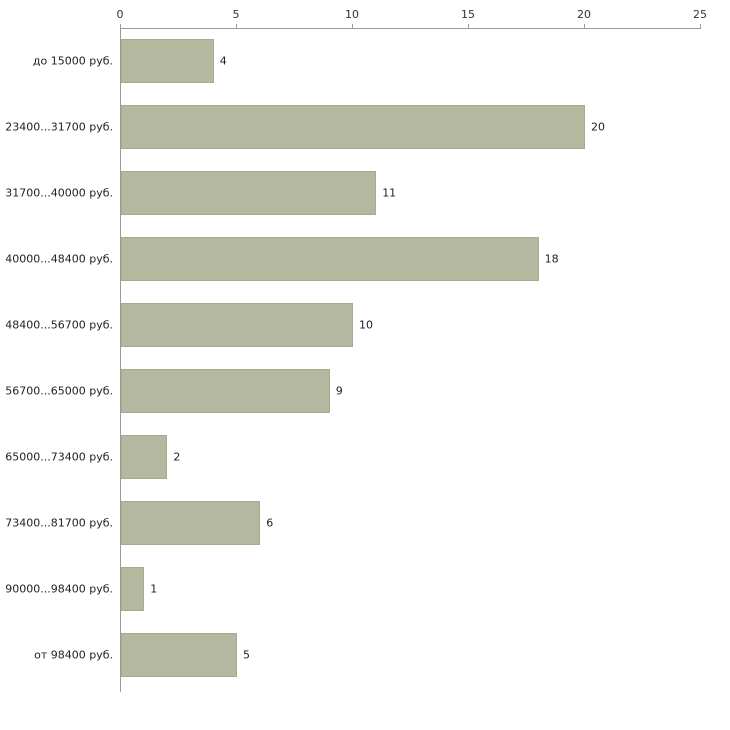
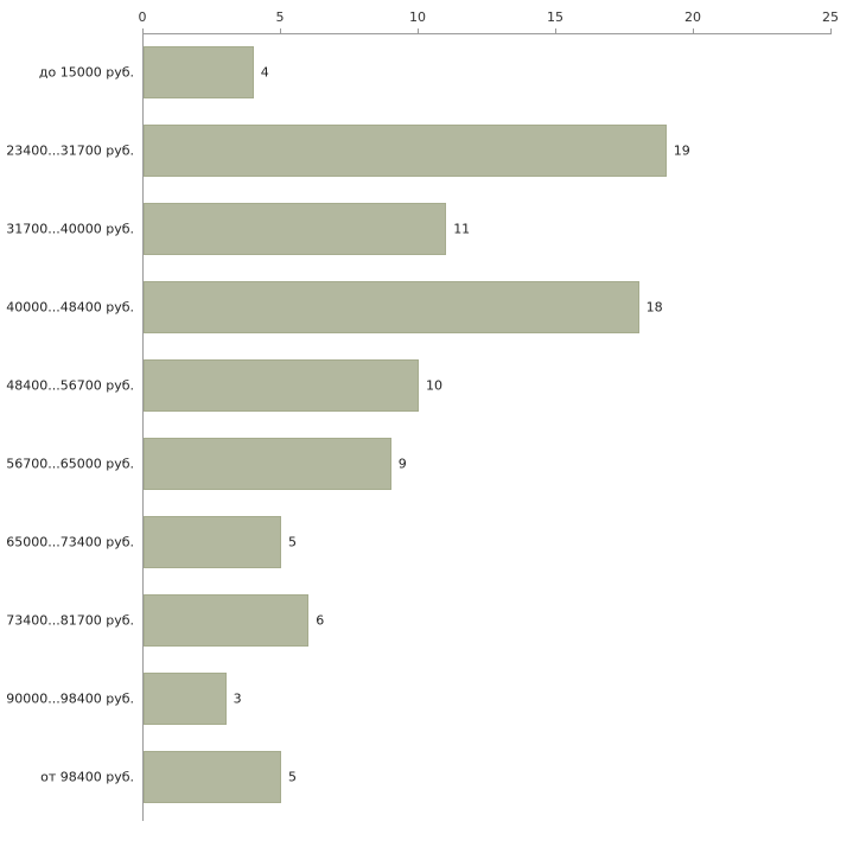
23400...31700 руб.: 20 -> 19
65000...73400 руб.: 2 -> 5
90000...98400 руб.: 1 -> 3
